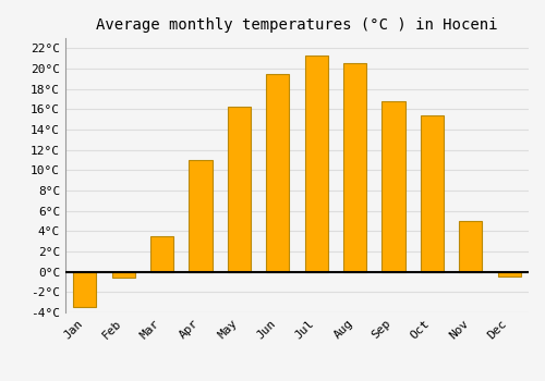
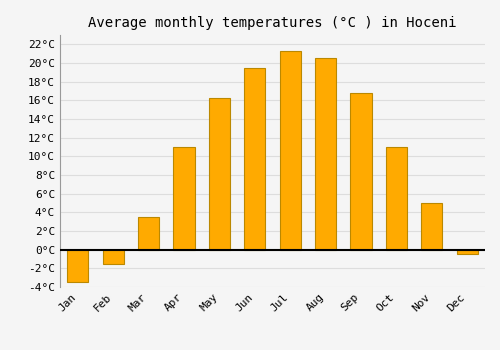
Feb: -0.6°C -> -1.5°C
Oct: 15.4°C -> 11.0°C
